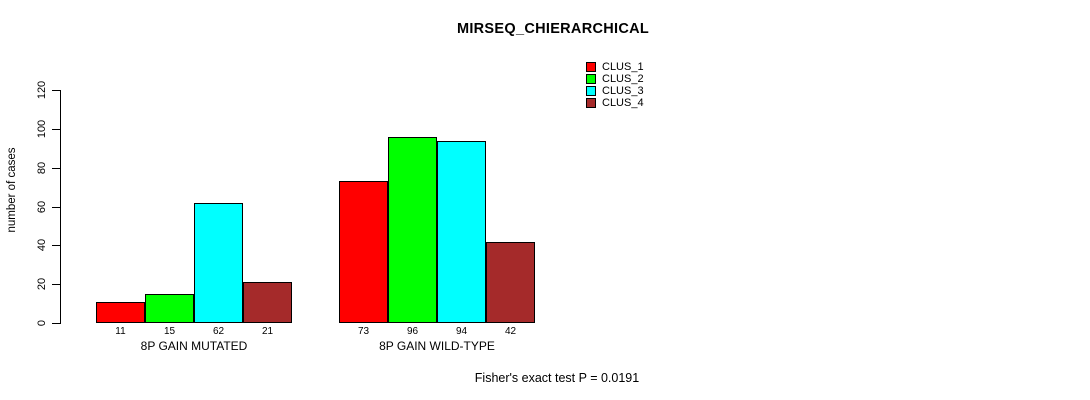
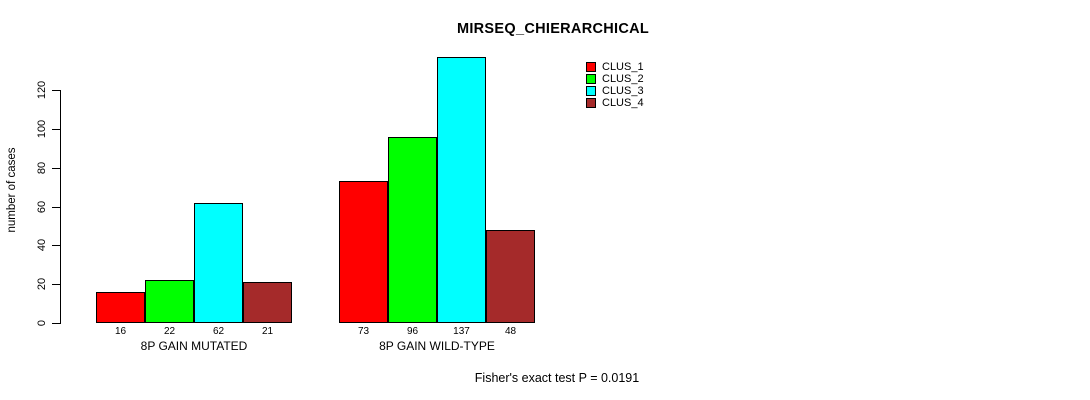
CLUS_1/8P GAIN MUTATED: 11 -> 16
CLUS_2/8P GAIN MUTATED: 15 -> 22
CLUS_3/8P GAIN WILD-TYPE: 94 -> 137
CLUS_4/8P GAIN WILD-TYPE: 42 -> 48
